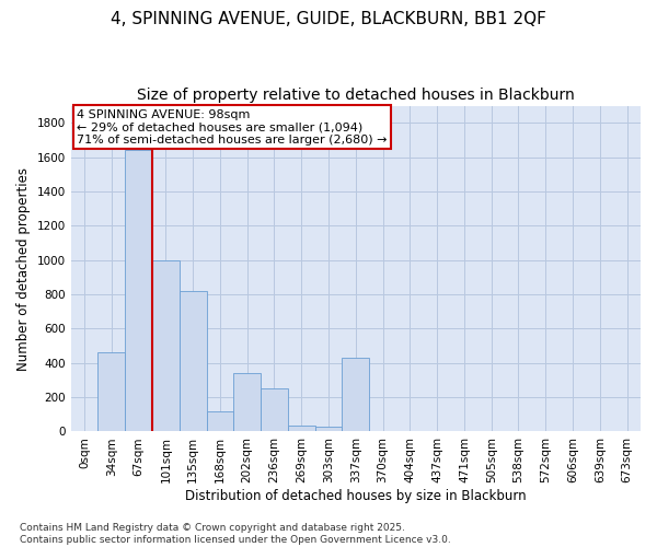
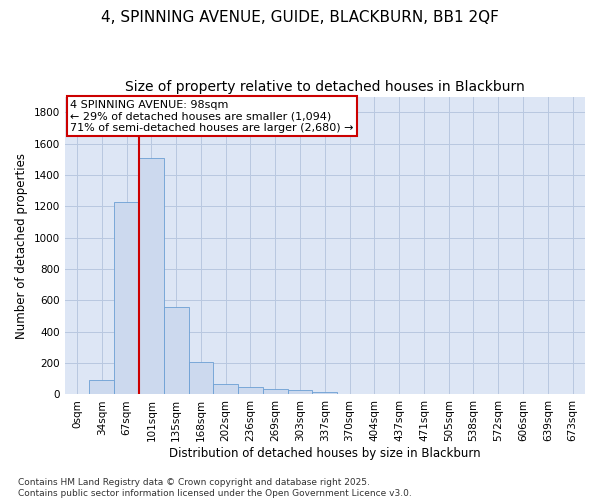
34sqm: 460 -> 90
67sqm: 1640 -> 1230
101sqm: 1000 -> 1510
135sqm: 820 -> 560
168sqm: 120 -> 210
202sqm: 340 -> 60
236sqm: 250 -> 40
337sqm: 430 -> 20
